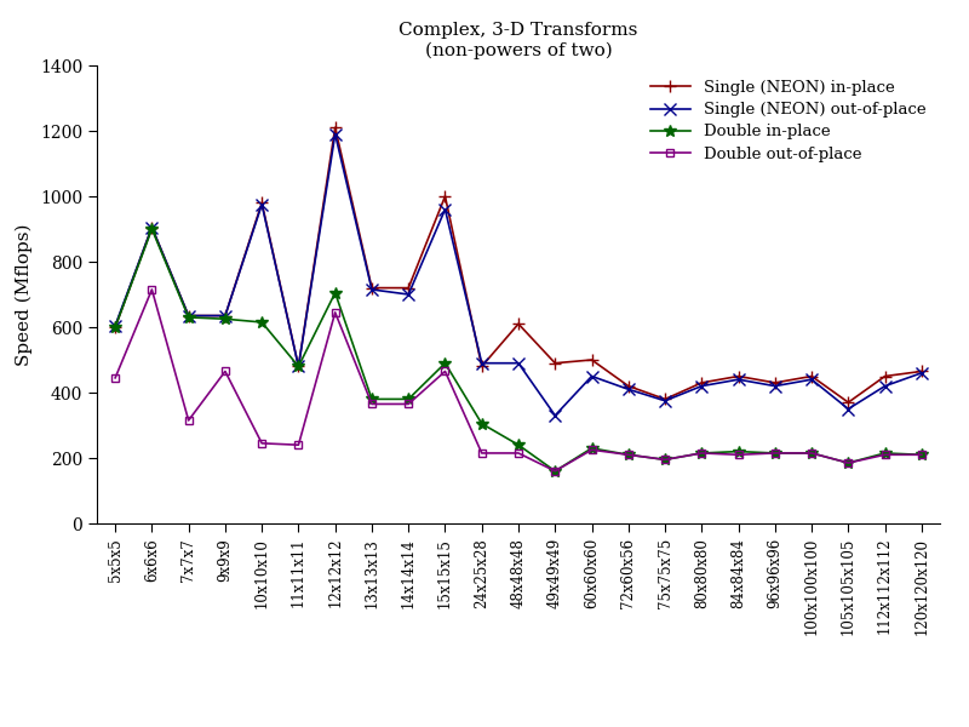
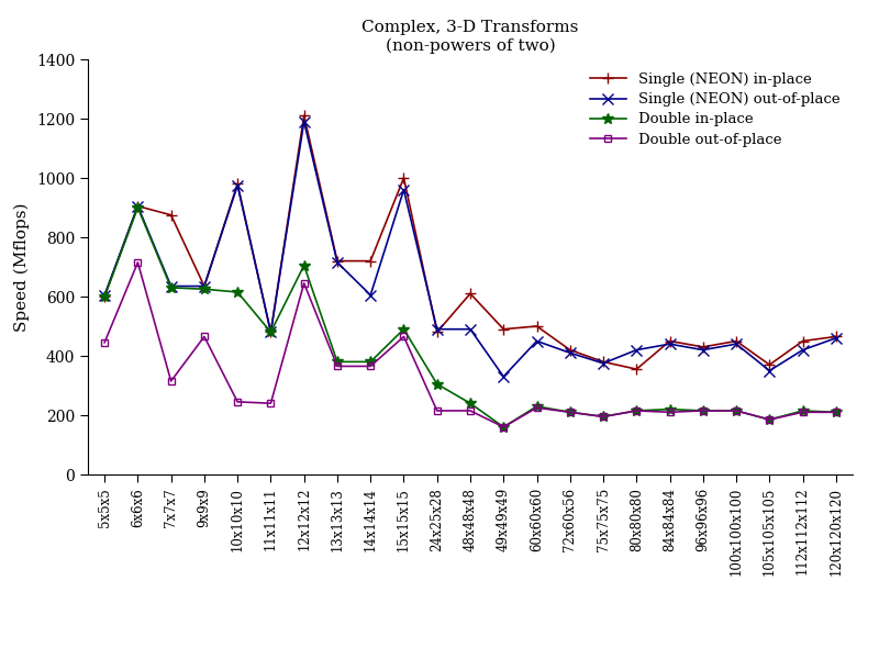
Single (NEON) in-place/7x7x7: 635 -> 875
Single (NEON) out-of-place/14x14x14: 700 -> 605
Single (NEON) in-place/80x80x80: 430 -> 355
